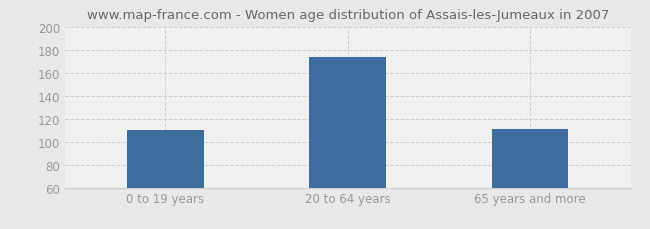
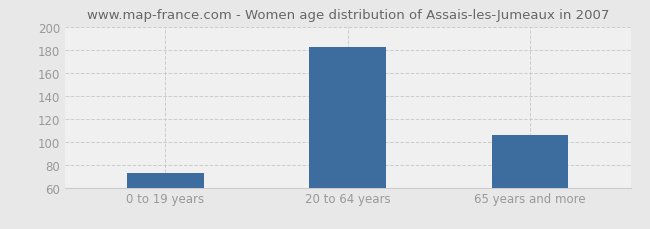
0 to 19 years: 110 -> 73
20 to 64 years: 174 -> 182
65 years and more: 111 -> 106
